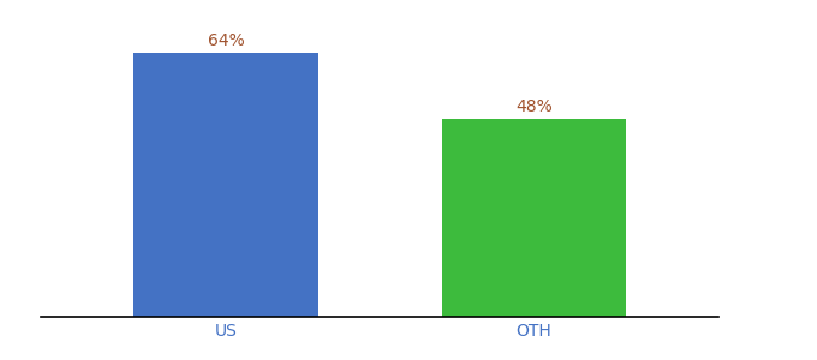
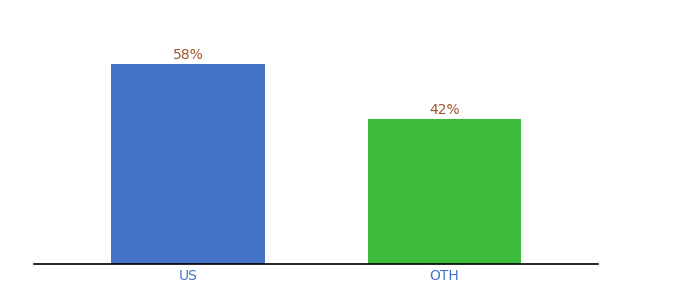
US: 64% -> 58%
OTH: 48% -> 42%
